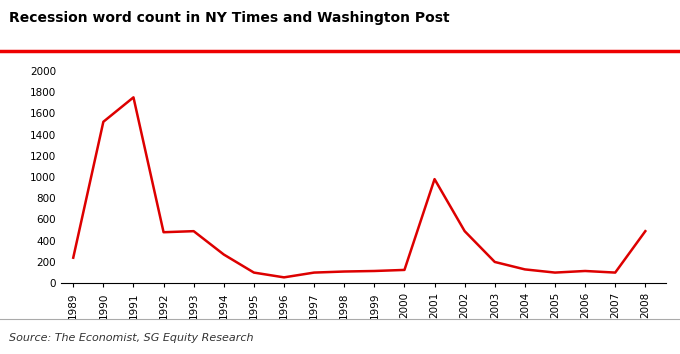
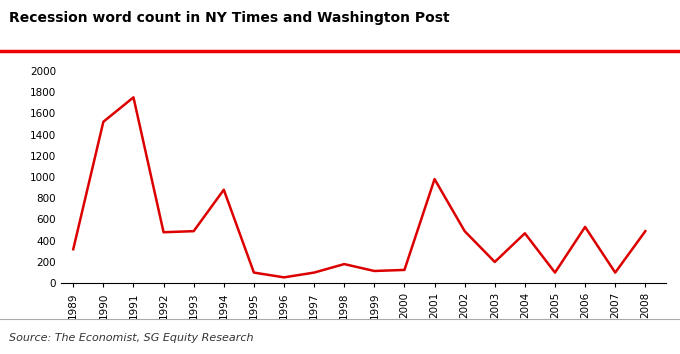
1989: 240 -> 320
1994: 270 -> 880
1998: 110 -> 180
2004: 130 -> 470
2006: 120 -> 530
